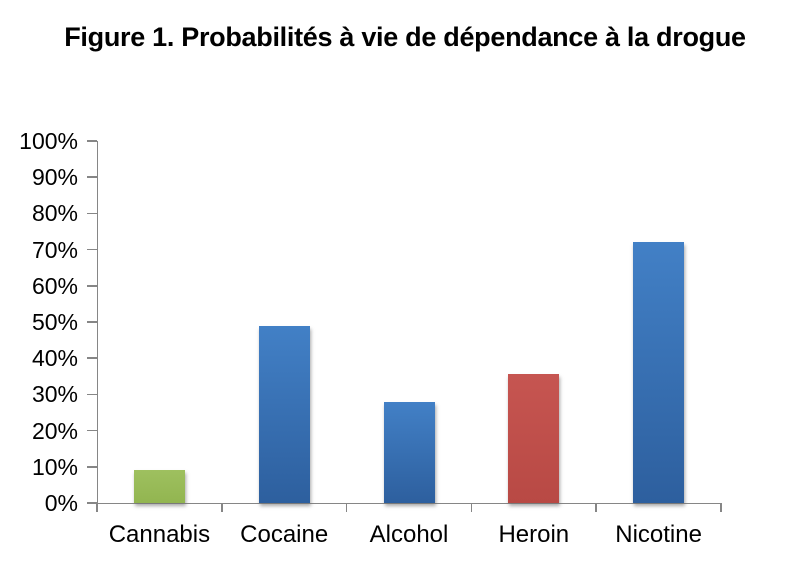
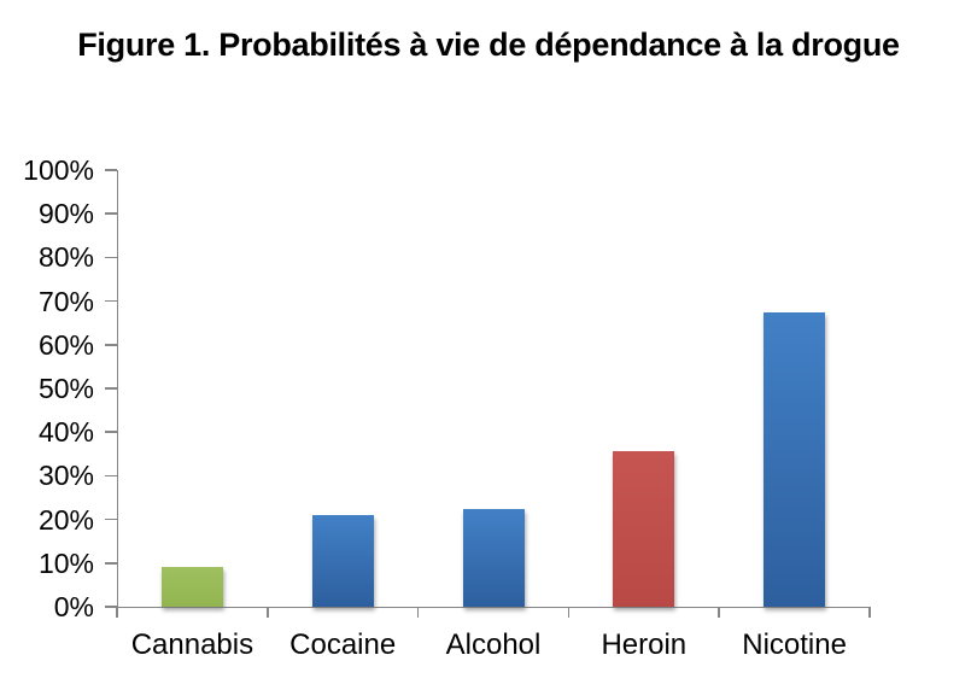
Cocaine: 49% -> 21%
Alcohol: 28% -> 22%
Nicotine: 72% -> 68%
